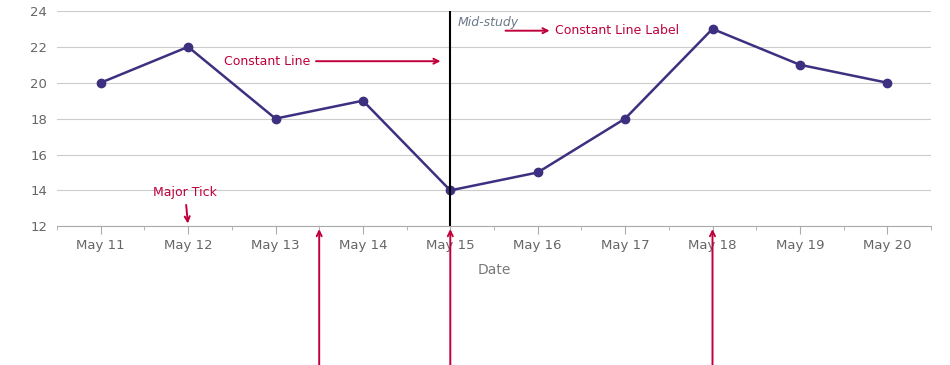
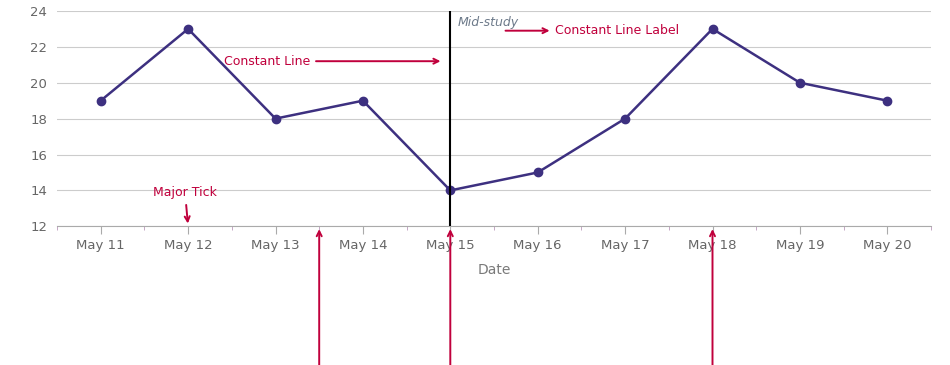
May 11: 20 -> 19
May 12: 22 -> 23
May 19: 21 -> 20
May 20: 20 -> 19
